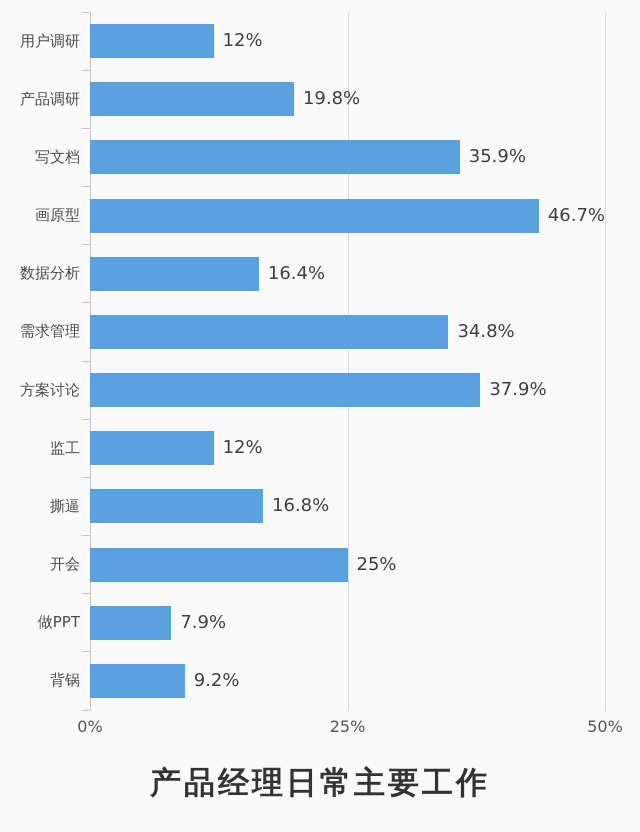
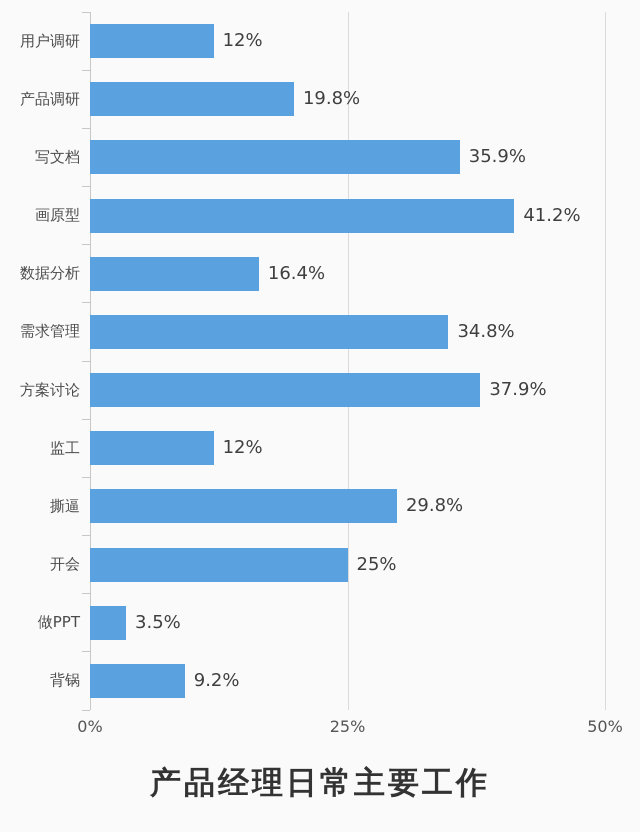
画原型: 46.7% -> 41.2%
撕逼: 16.8% -> 29.8%
做PPT: 7.9% -> 3.5%
